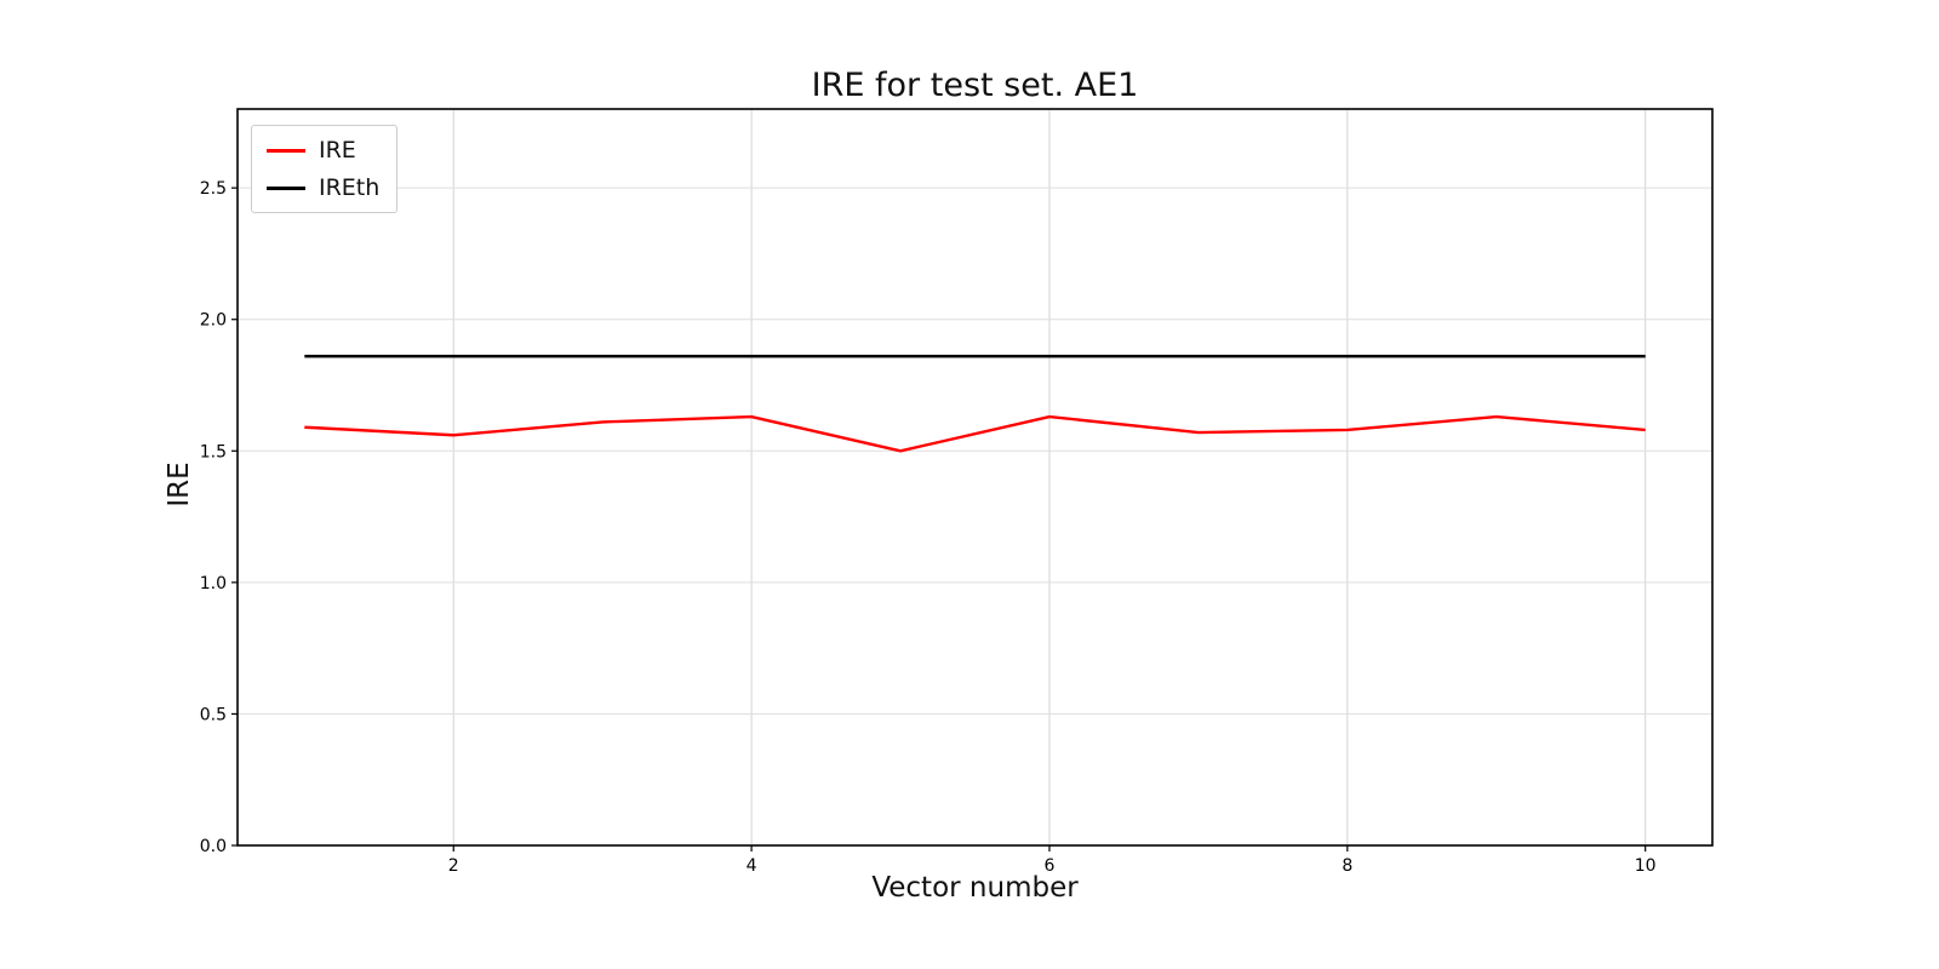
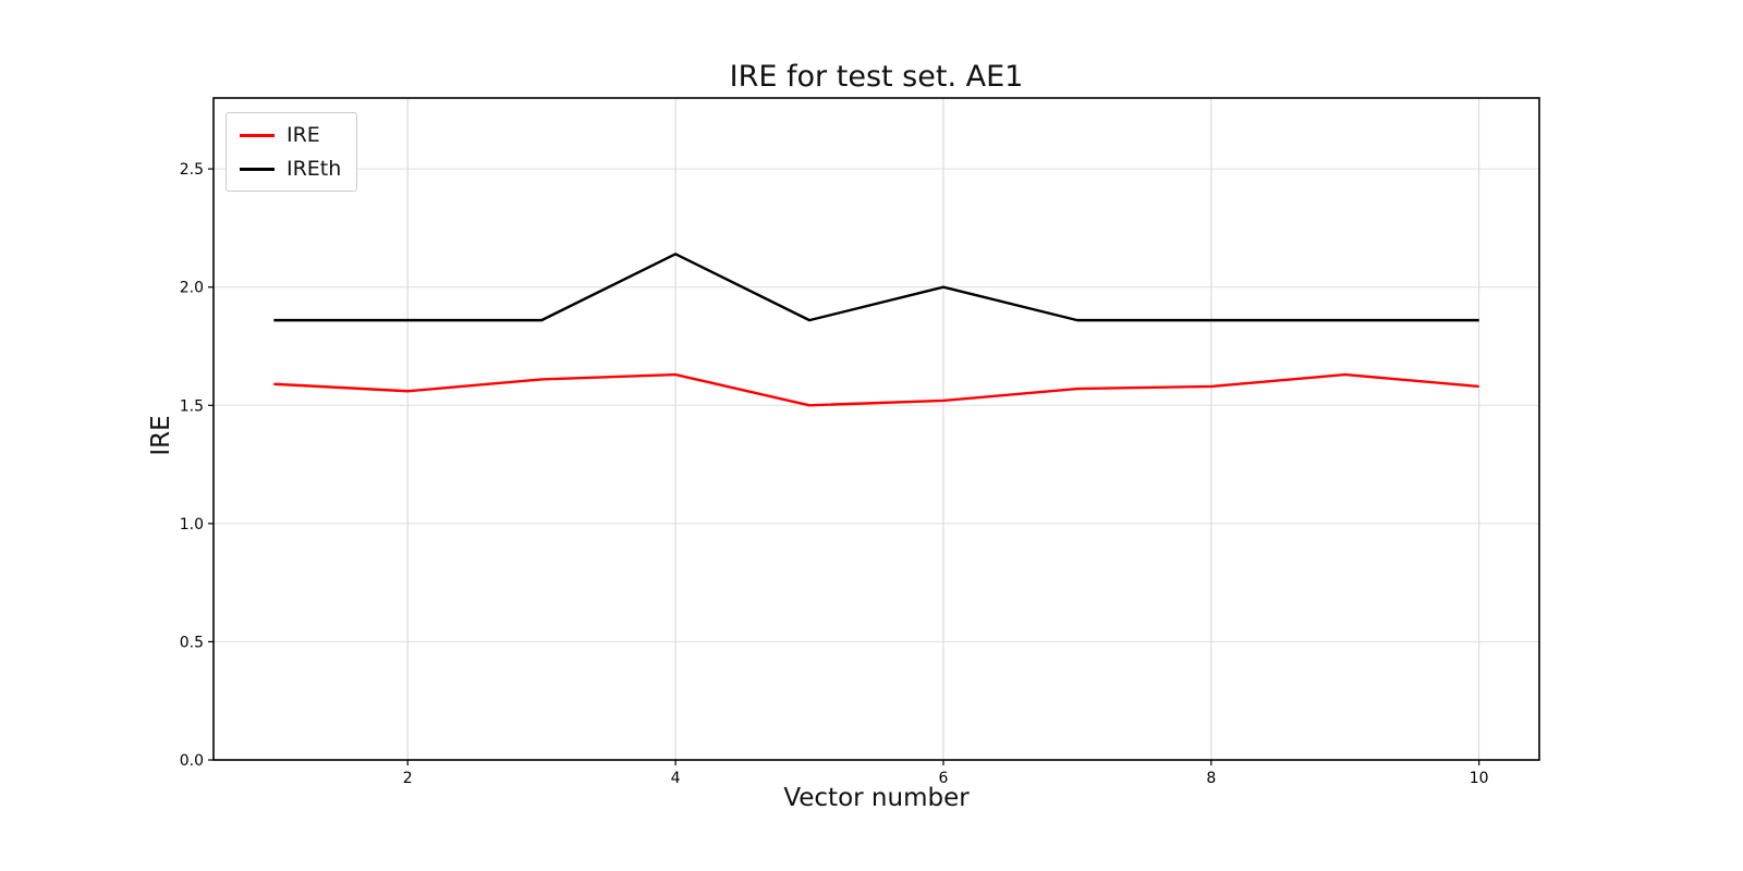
IREth/4: 1.86 -> 2.14
IRE/6: 1.63 -> 1.52
IREth/6: 1.86 -> 2.00
